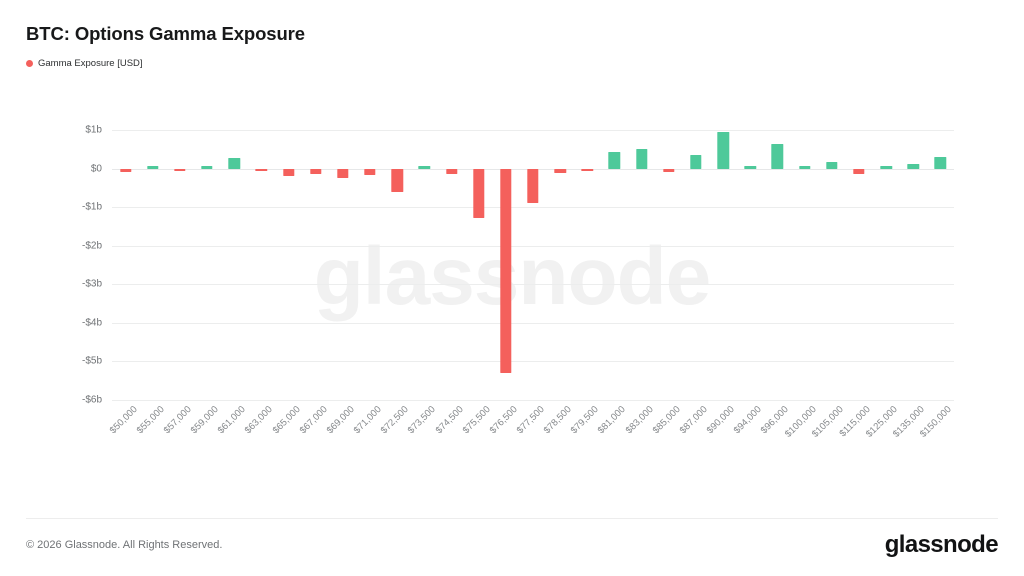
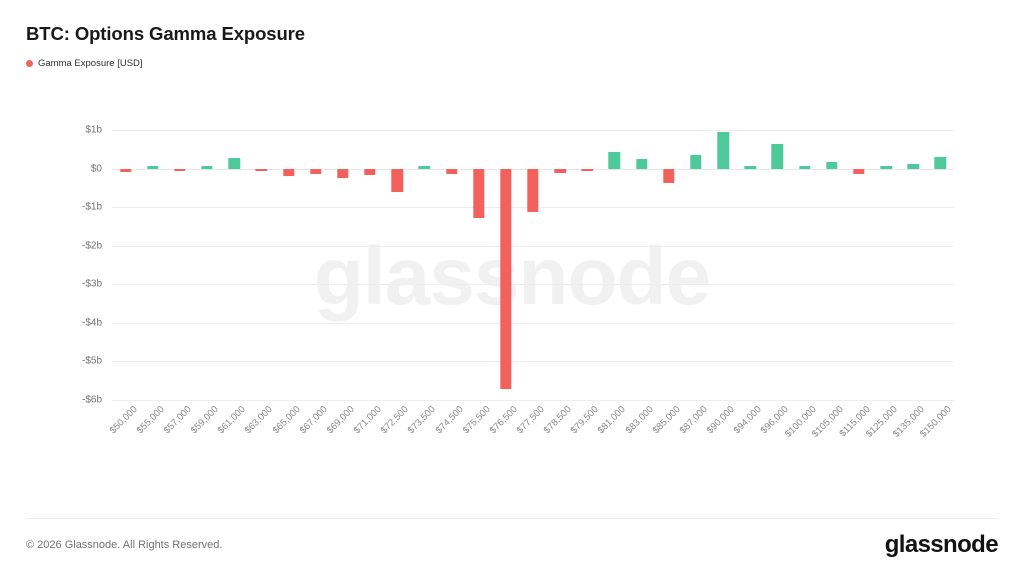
$76,500: -$5.3b -> -$5.7b
$77,500: -$0.9b -> -$1.1b
$83,000: $0.5b -> $0.2b
$85,000: -$0.1b -> -$0.4b
